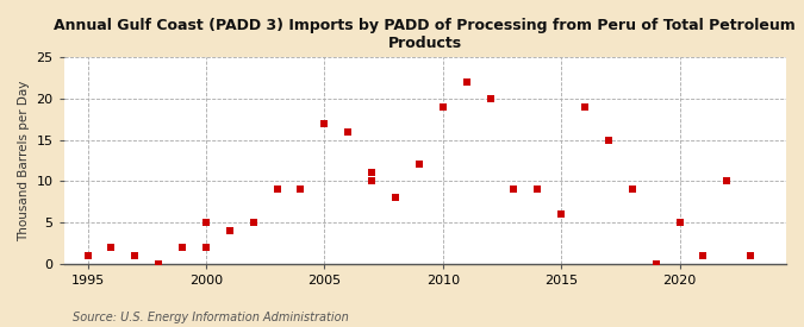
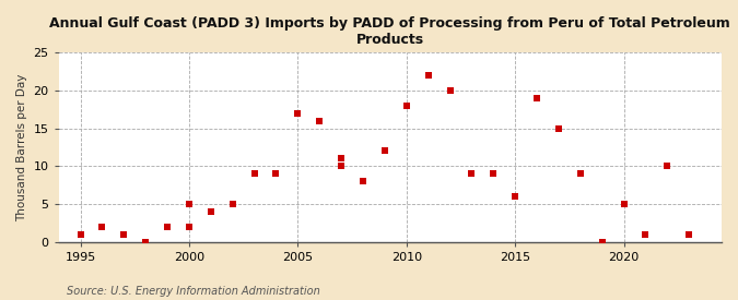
2010: 19 -> 18
